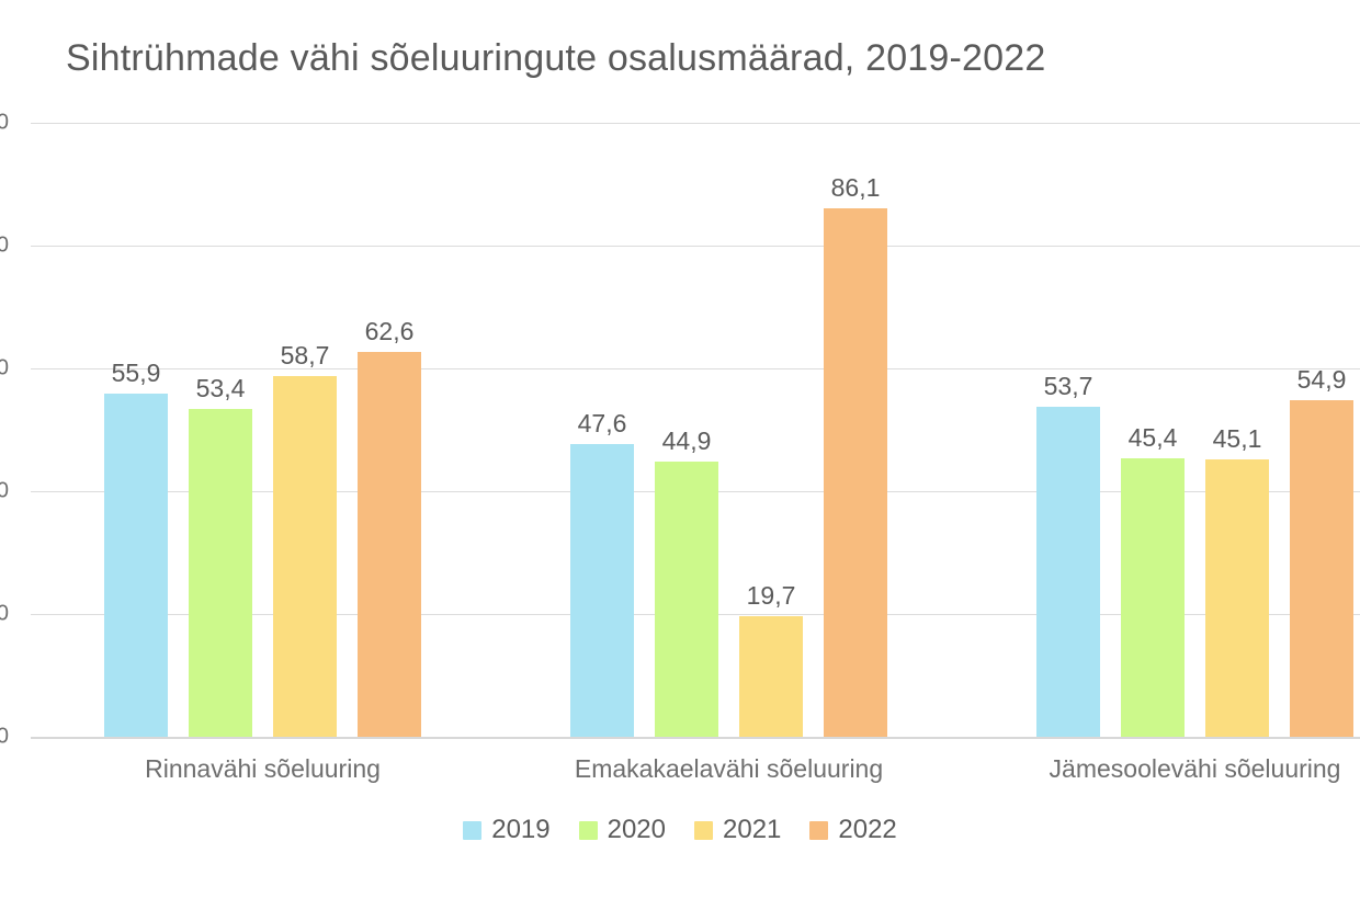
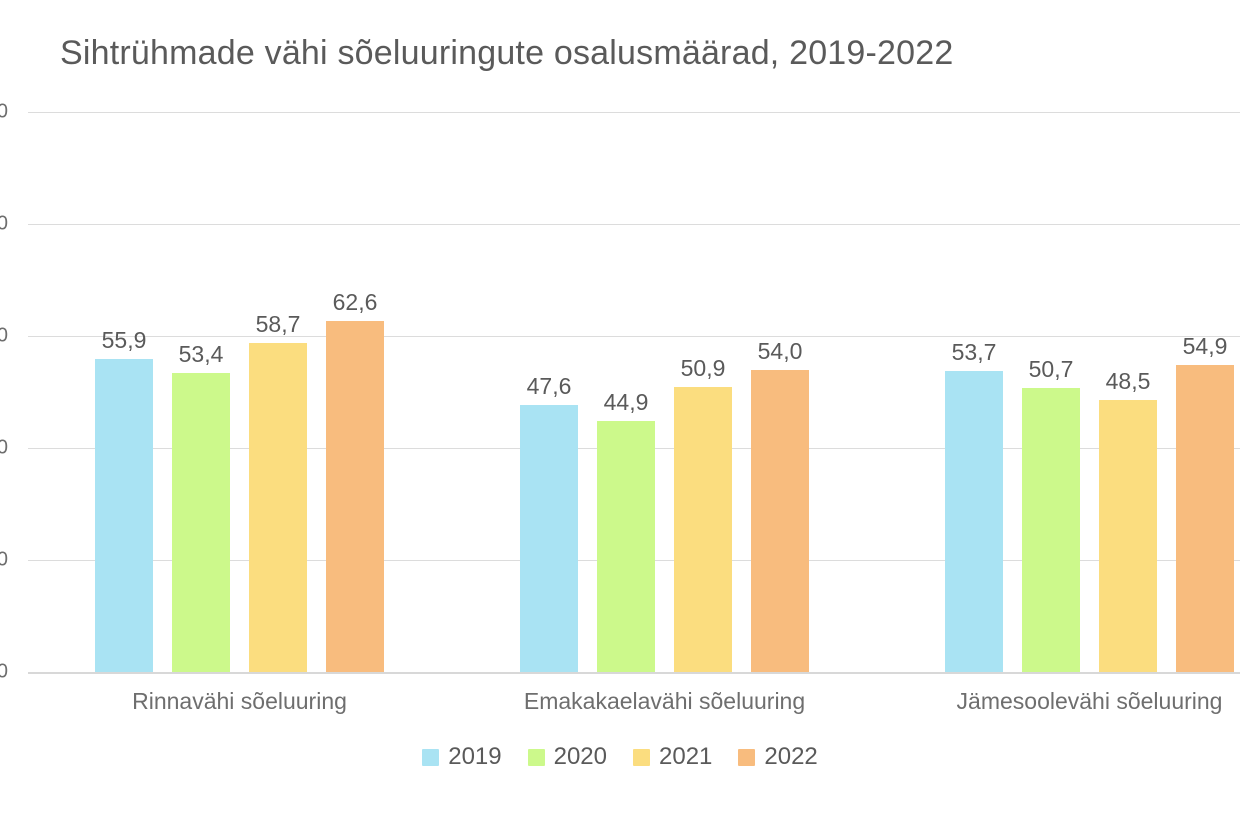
2021/Emakakaelavähi sõeluuring: 19,7 -> 50,9
2022/Emakakaelavähi sõeluuring: 86,1 -> 54,0
2020/Jämesoolevähi sõeluuring: 45,4 -> 50,7
2021/Jämesoolevähi sõeluuring: 45,1 -> 48,5
